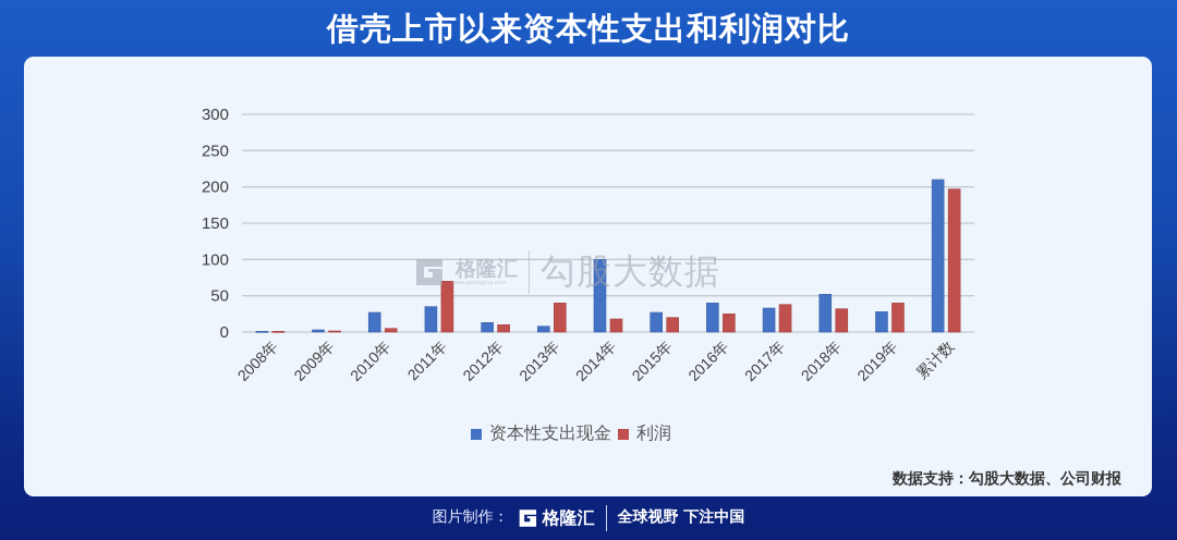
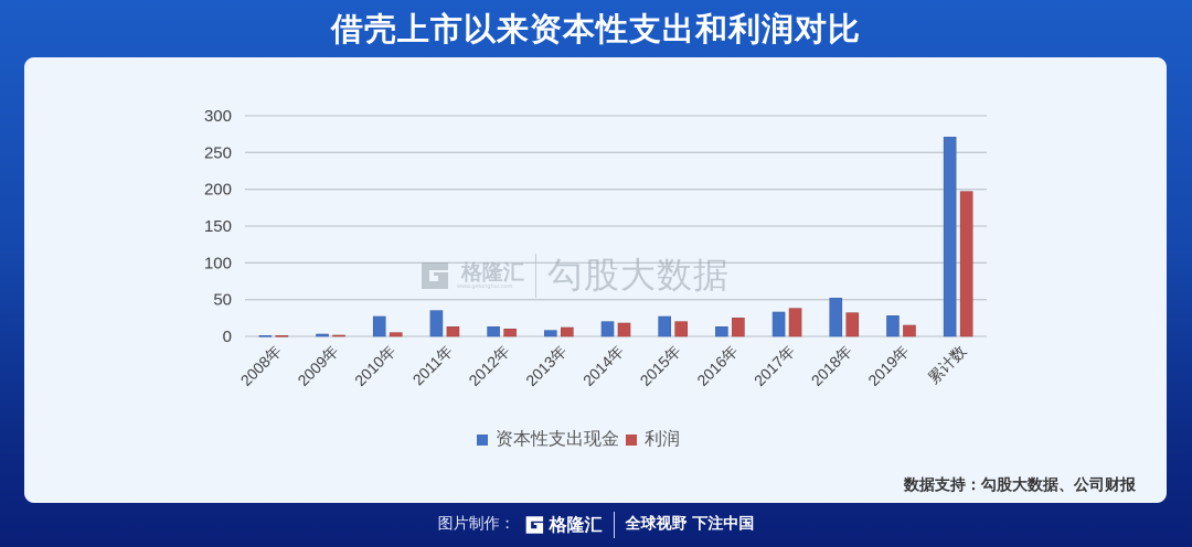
利润/2011年: 70 -> 10
利润/2013年: 40 -> 10
资本性支出现金/2014年: 100 -> 20
资本性支出现金/2016年: 40 -> 10
利润/2019年: 40 -> 20
资本性支出现金/累计数: 210 -> 270
